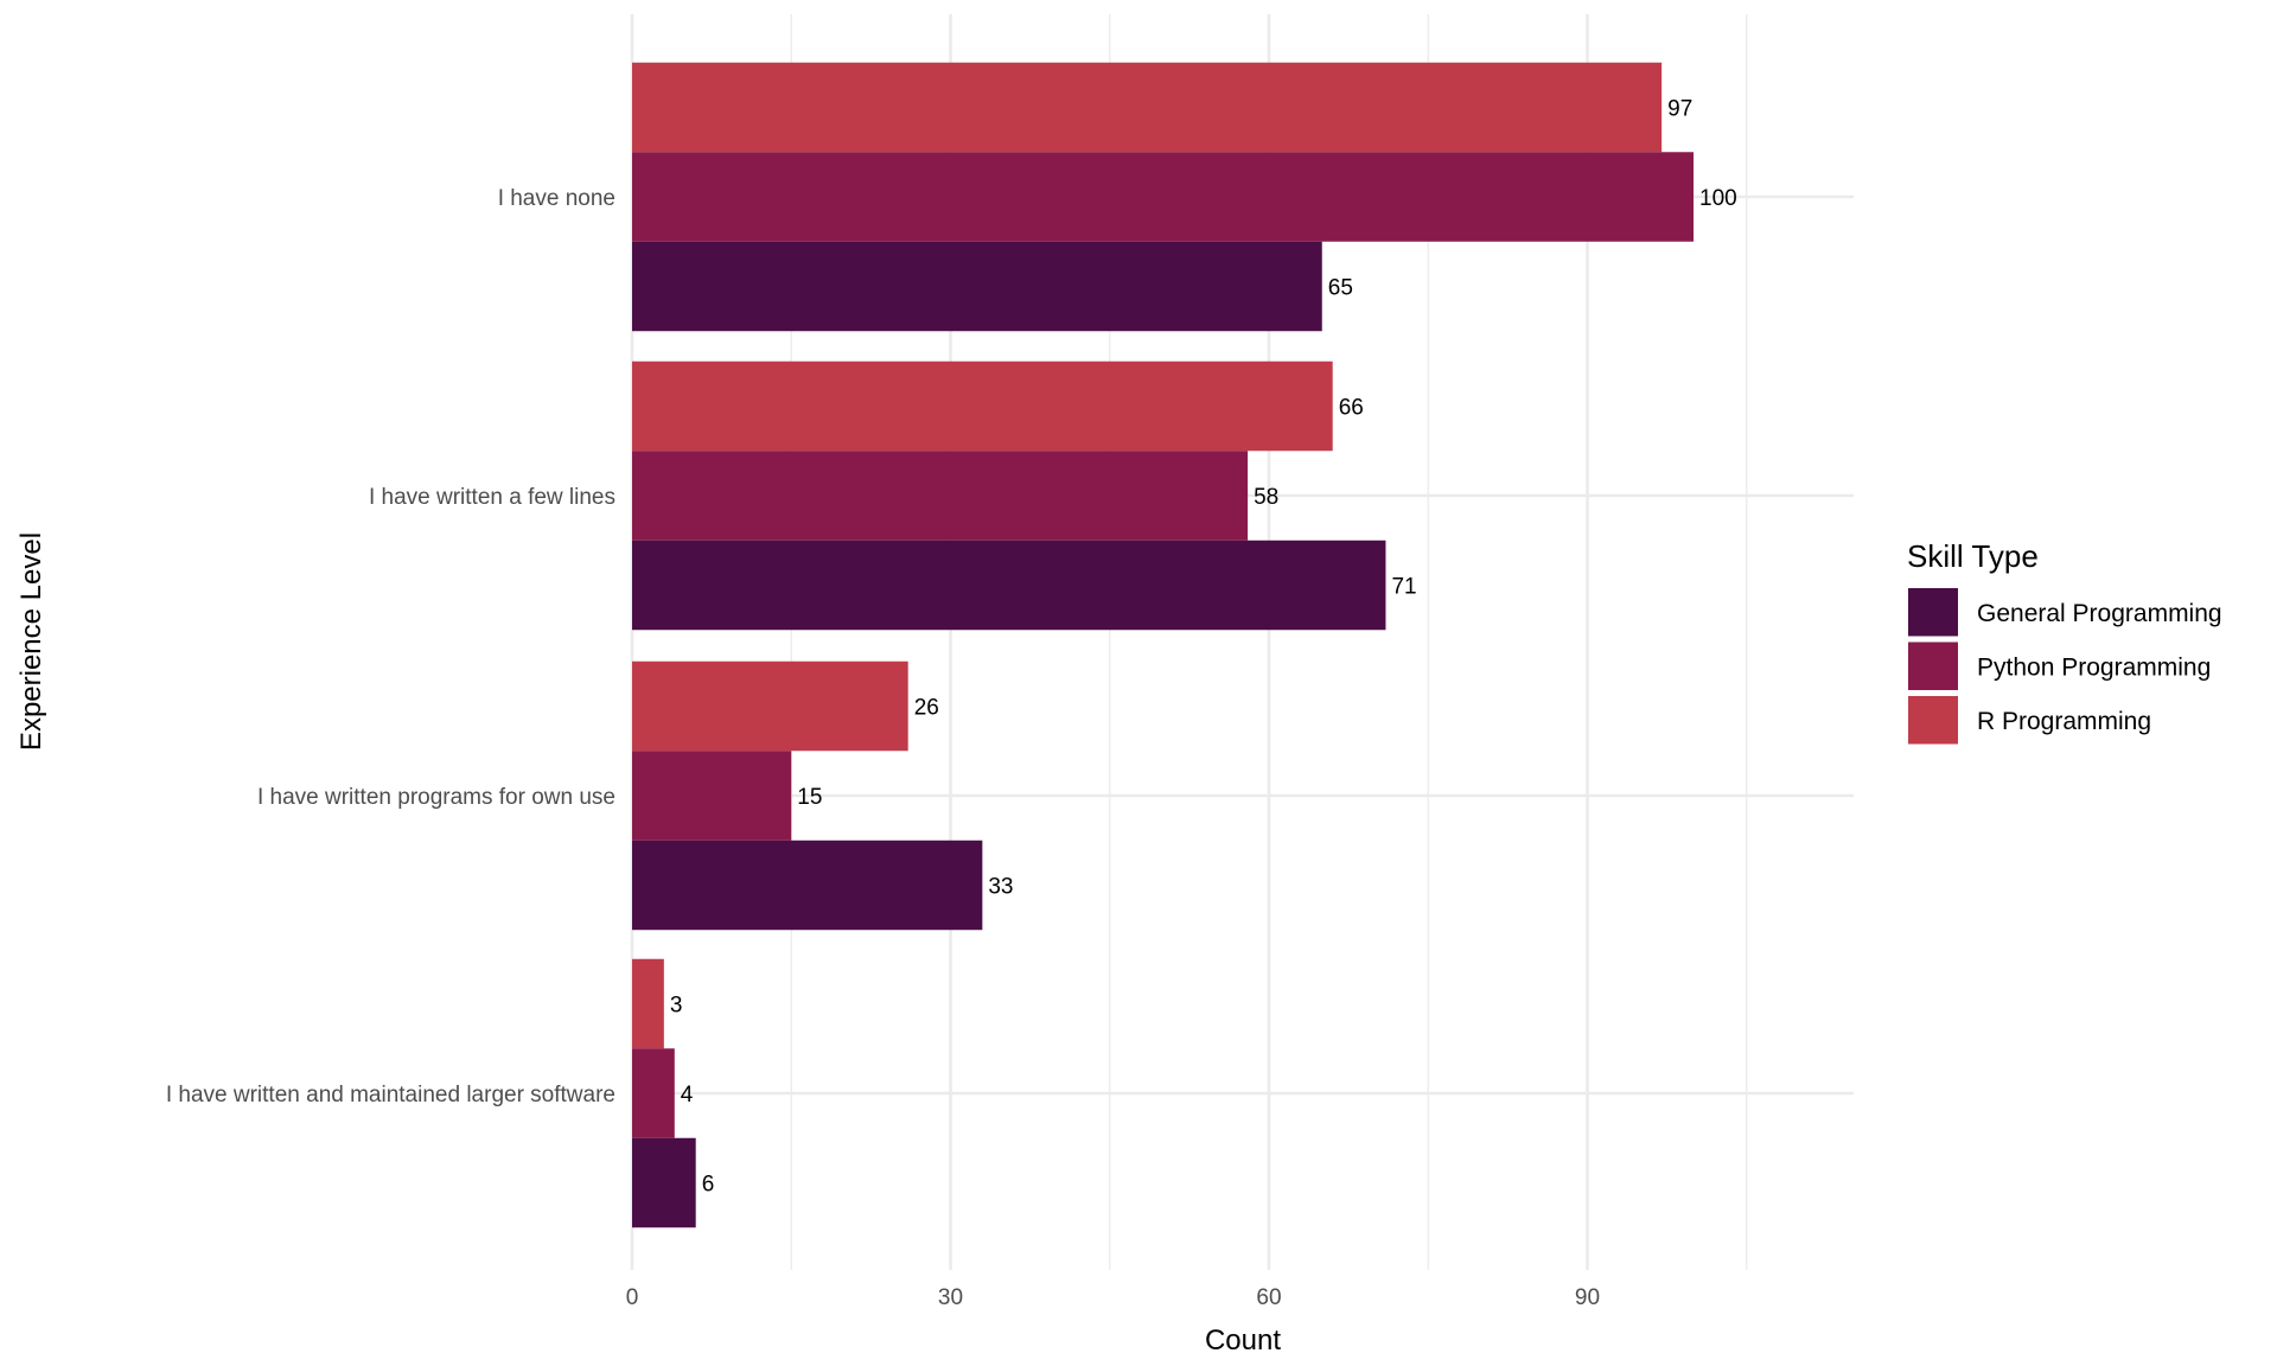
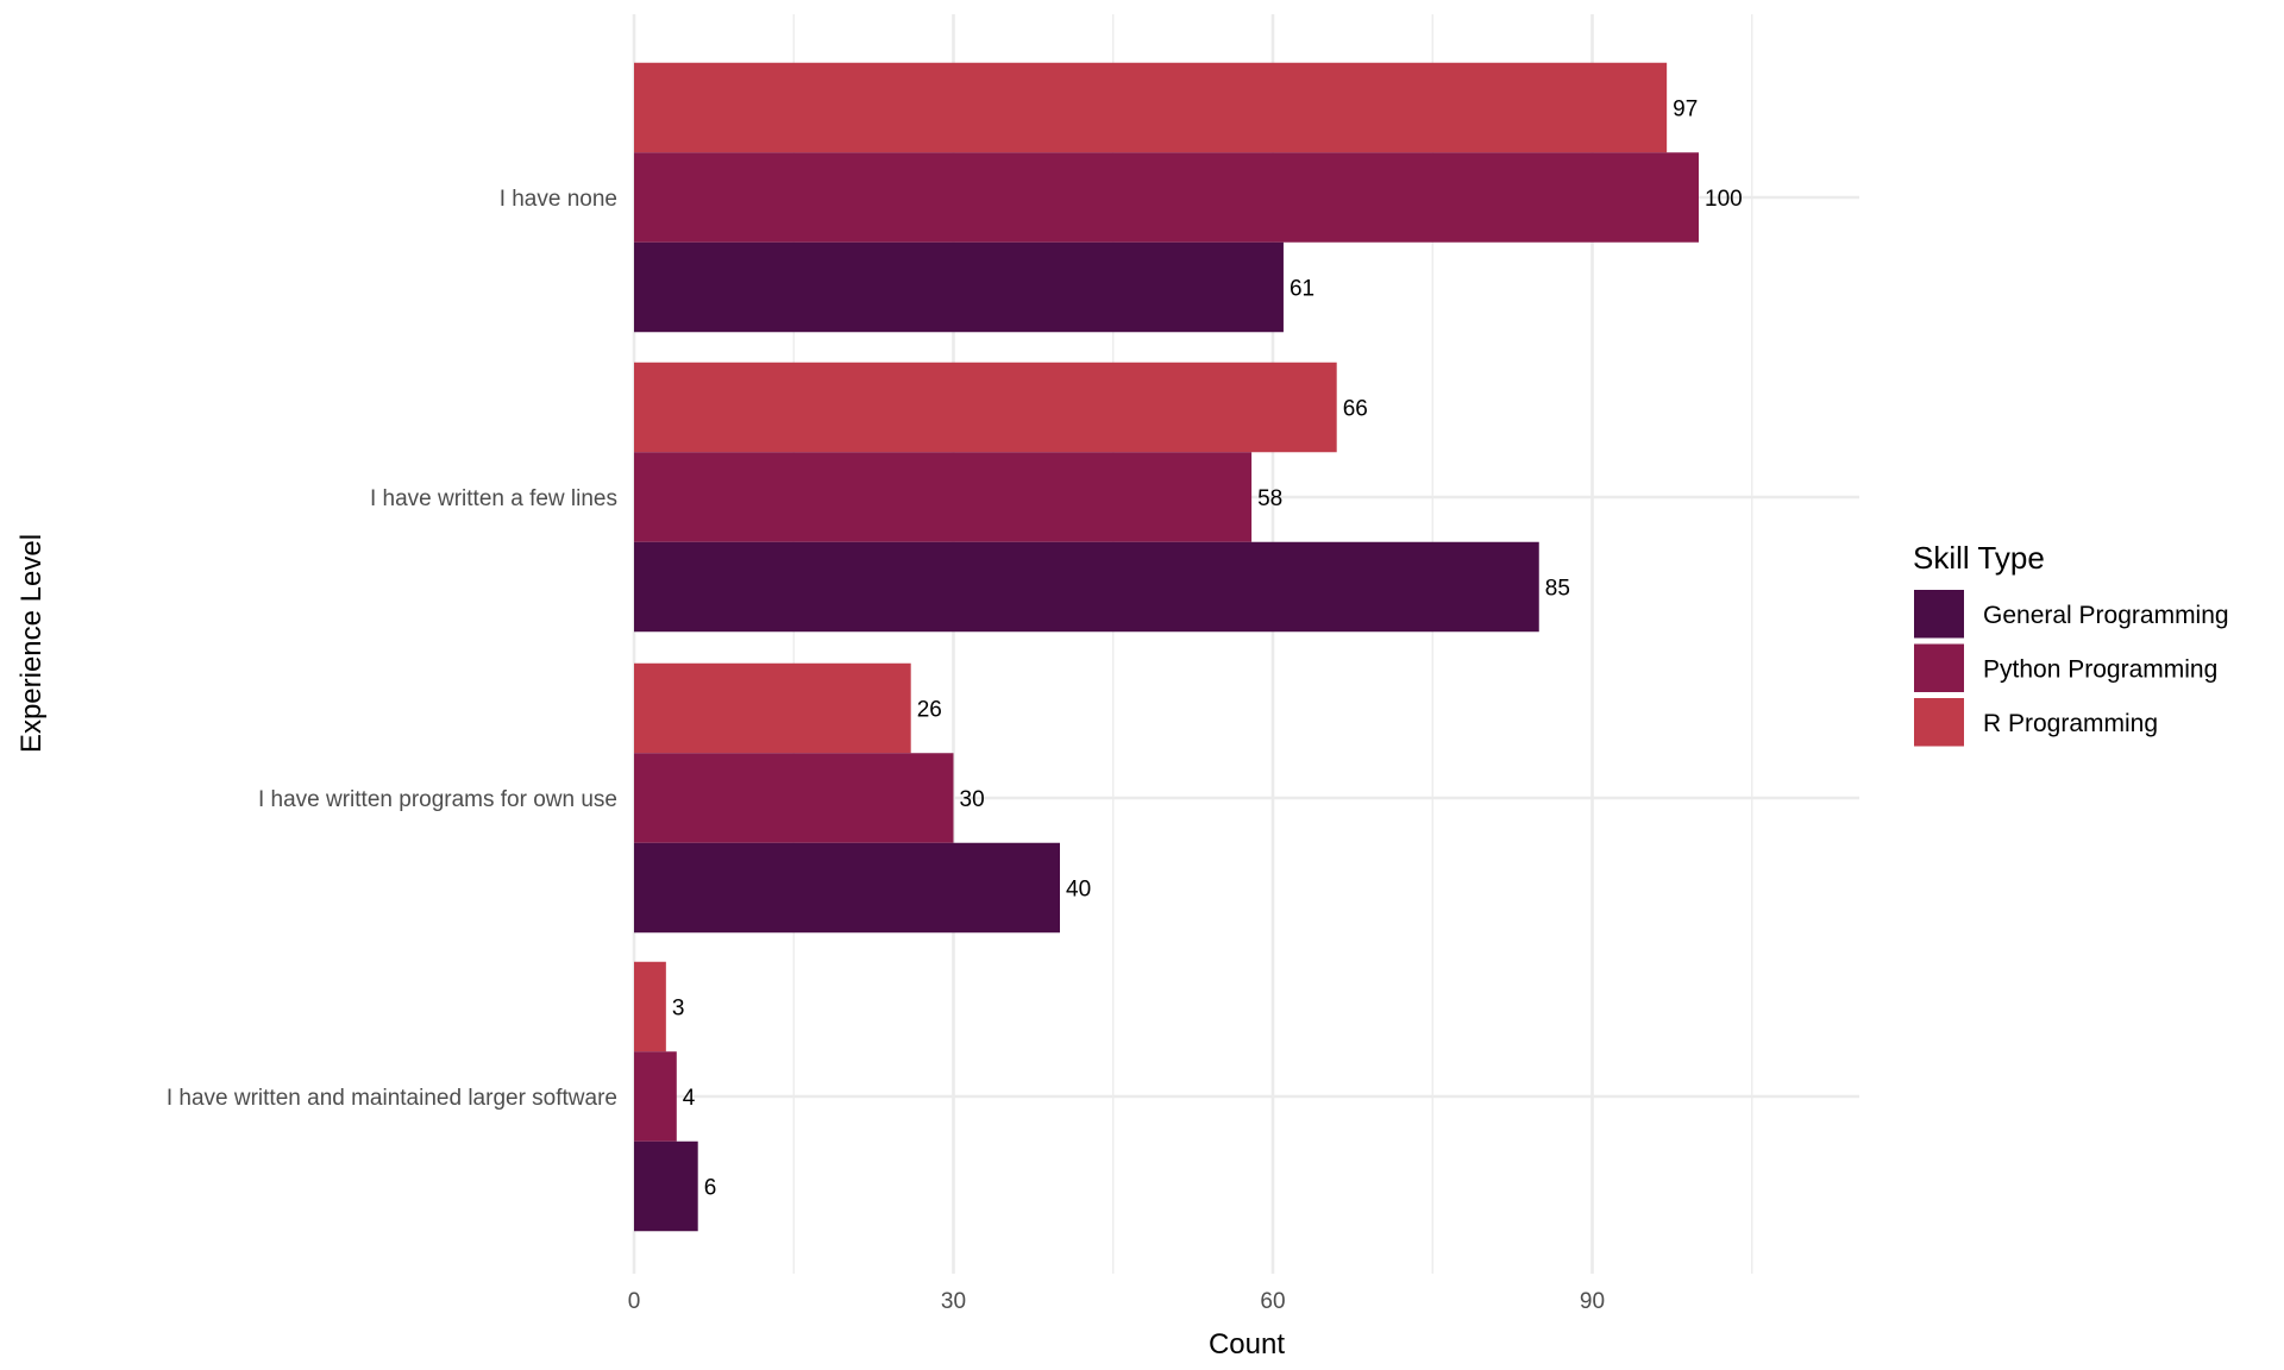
General Programming/I have none: 65 -> 61
General Programming/I have written a few lines: 71 -> 85
General Programming/I have written programs for own use: 33 -> 40
Python Programming/I have written programs for own use: 15 -> 30
